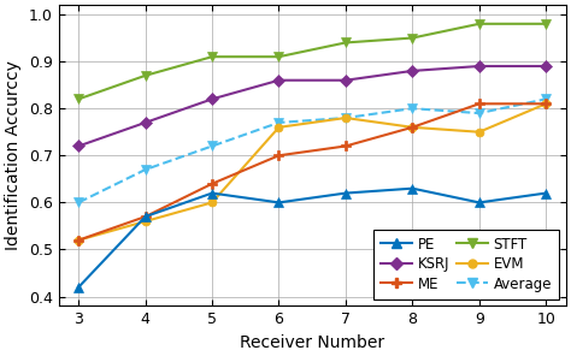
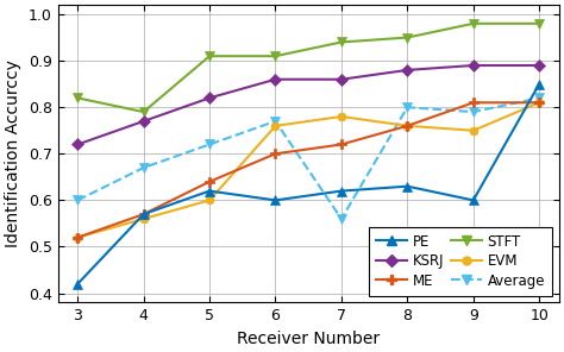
STFT/4: 0.87 -> 0.79
Average/7: 0.78 -> 0.56
PE/10: 0.62 -> 0.85
